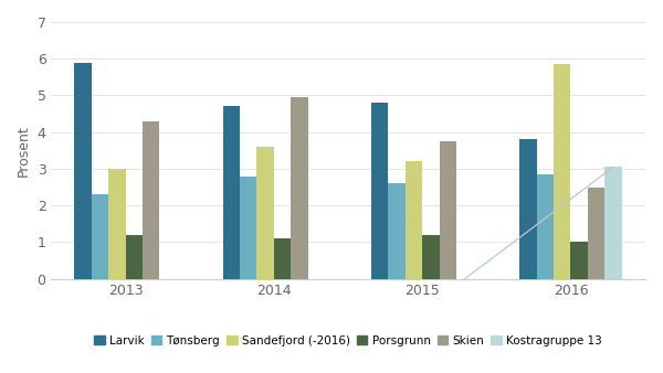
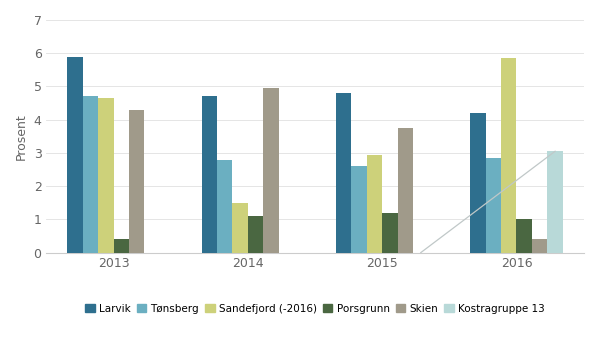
Tønsberg/2013: 2.30 -> 4.70
Sandefjord (-2016)/2013: 3.00 -> 4.65
Porsgrunn/2013: 1.2 -> 0.4
Sandefjord (-2016)/2014: 3.60 -> 1.50
Sandefjord (-2016)/2015: 3.20 -> 2.95
Larvik/2016: 3.8 -> 4.2
Skien/2016: 2.50 -> 0.40
